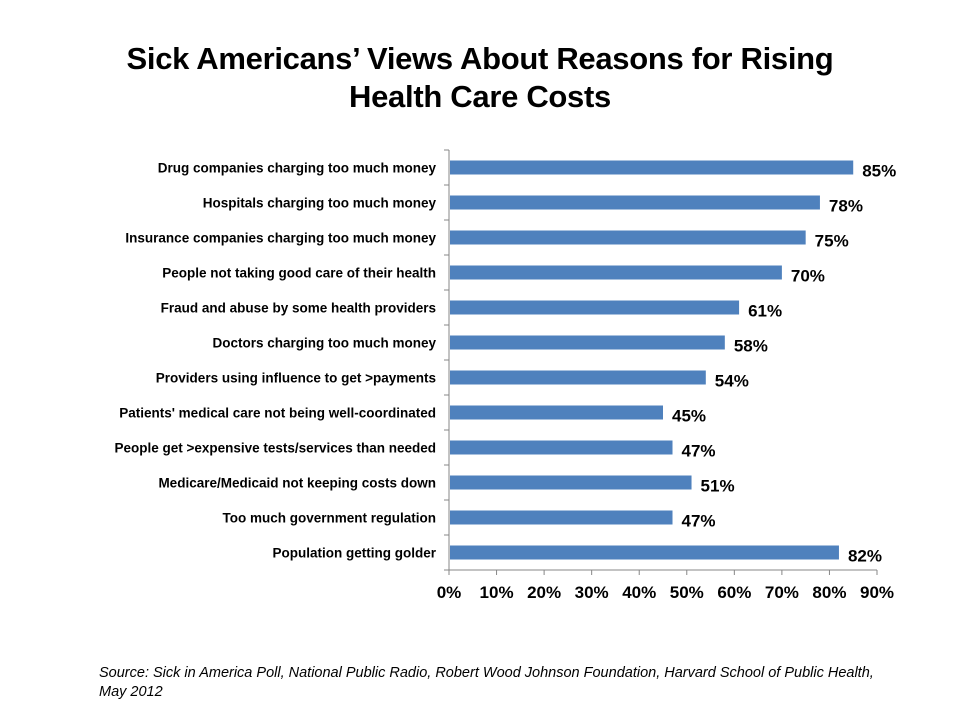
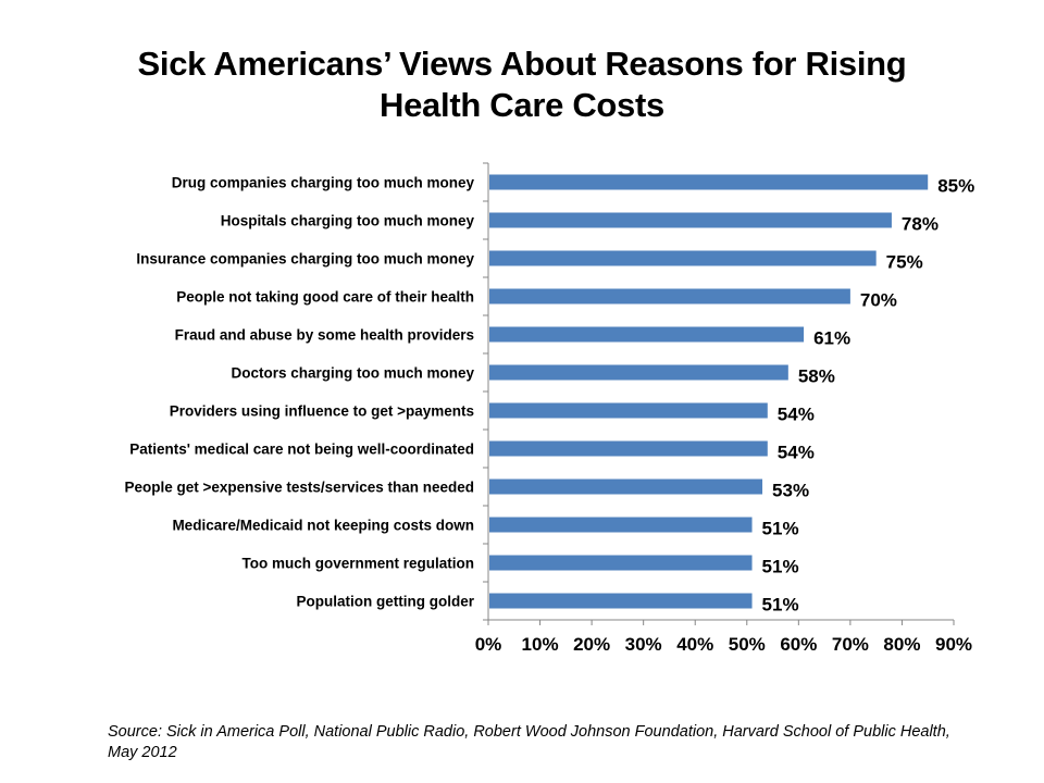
Patients' medical care not being well-coordinated: 45% -> 54%
People get >expensive tests/services than needed: 47% -> 53%
Too much government regulation: 47% -> 51%
Population getting golder: 82% -> 51%
